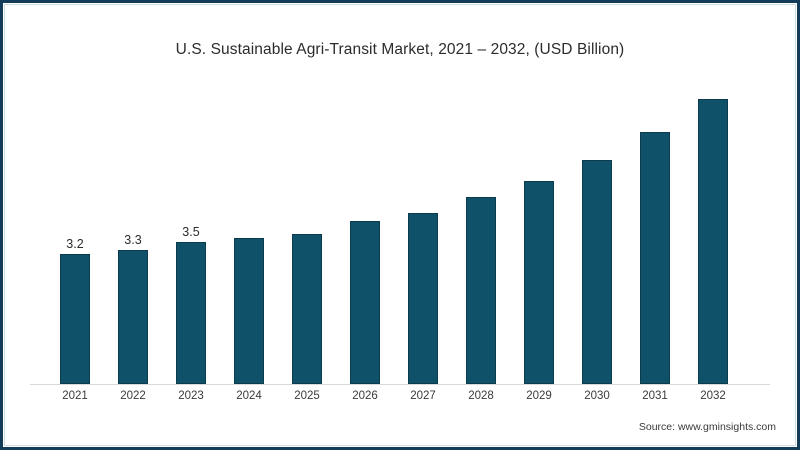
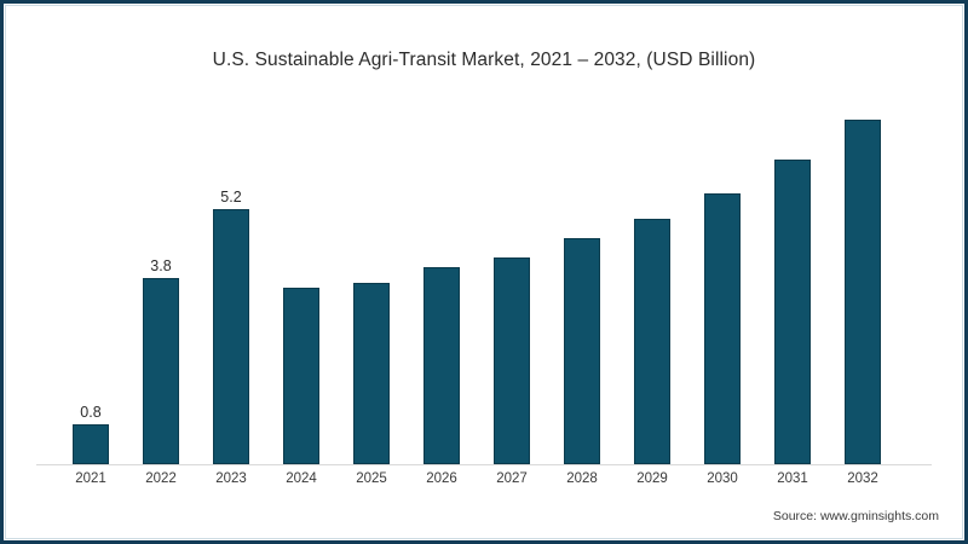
2021: 3.2 -> 0.8
2022: 3.3 -> 3.8
2023: 3.5 -> 5.2
